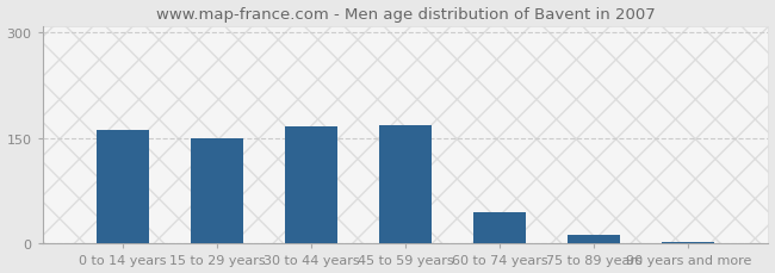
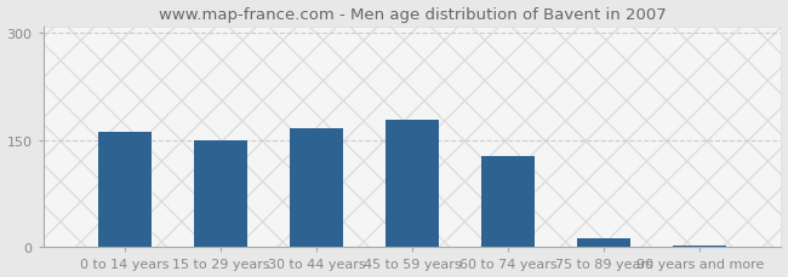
45 to 59 years: 168 -> 179
60 to 74 years: 44 -> 128
